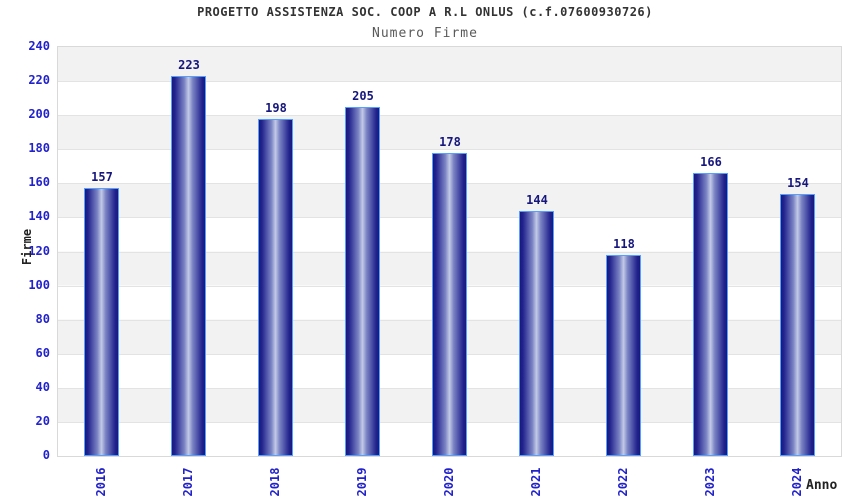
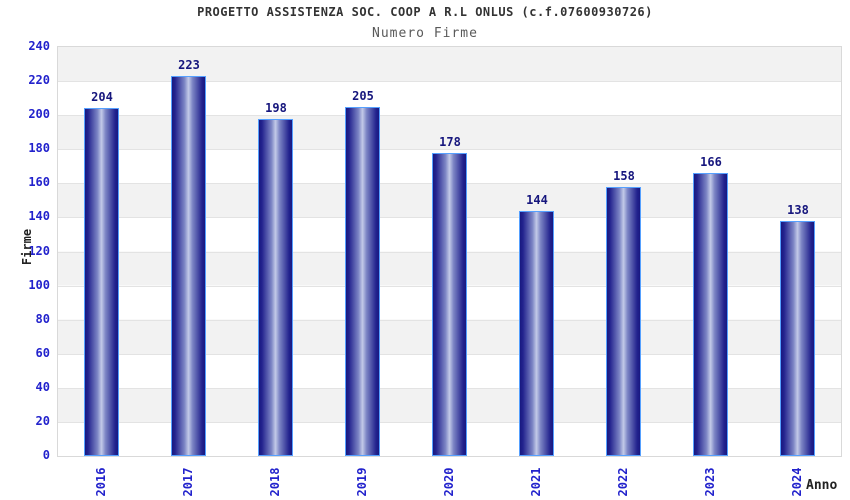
2016: 157 -> 204
2022: 118 -> 158
2024: 154 -> 138
